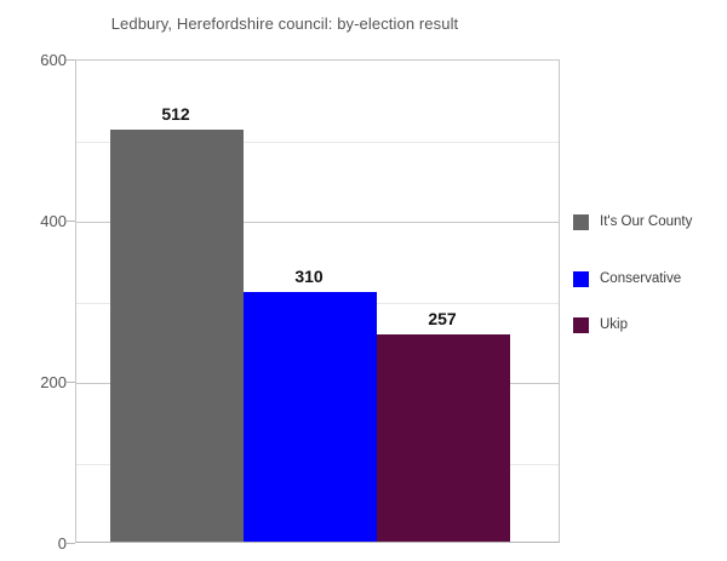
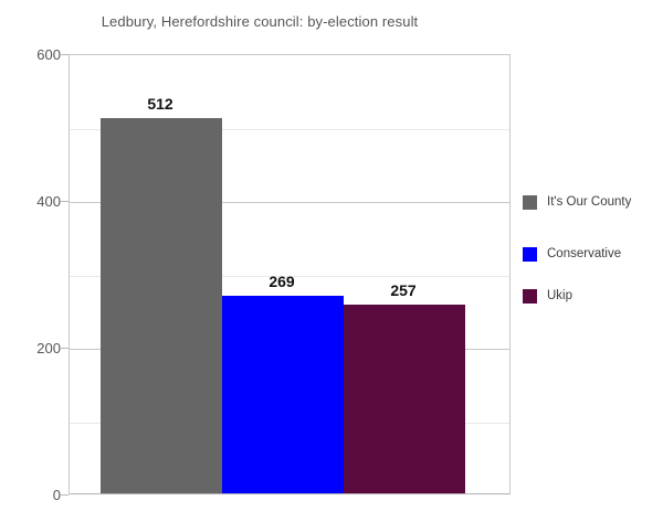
Conservative: 310 -> 269
